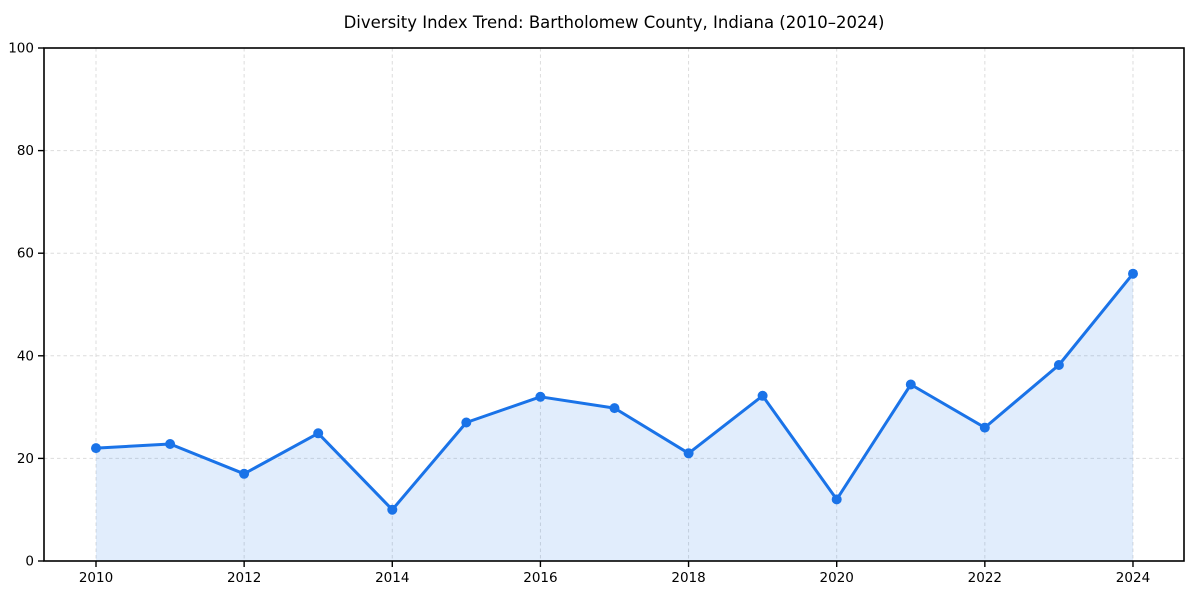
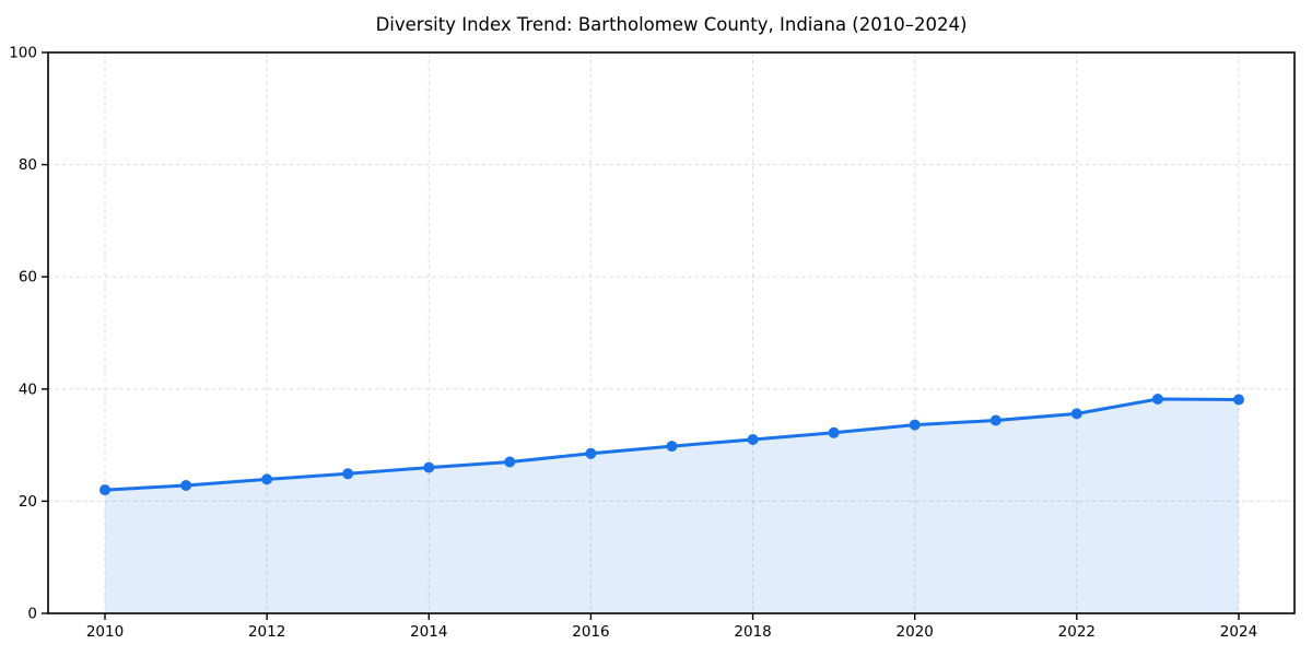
2012: 17 -> 24
2014: 10 -> 26
2016: 32 -> 28
2018: 21 -> 31
2020: 12 -> 34
2022: 26 -> 36
2024: 56 -> 38
